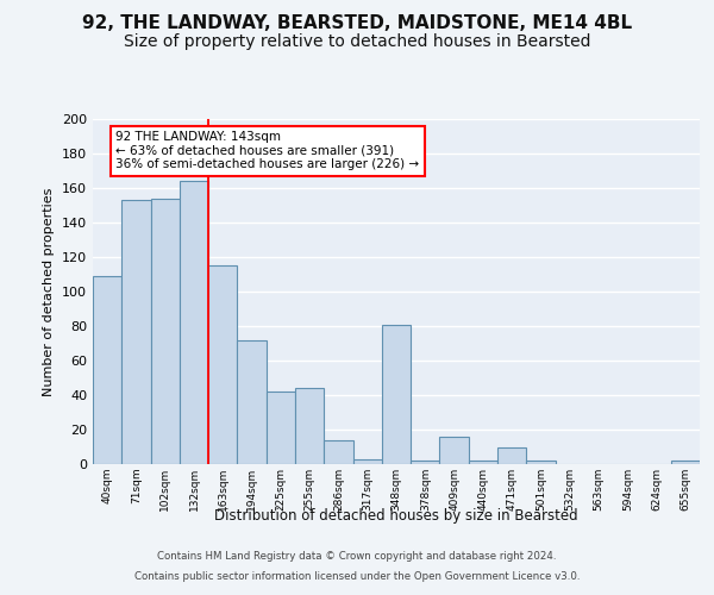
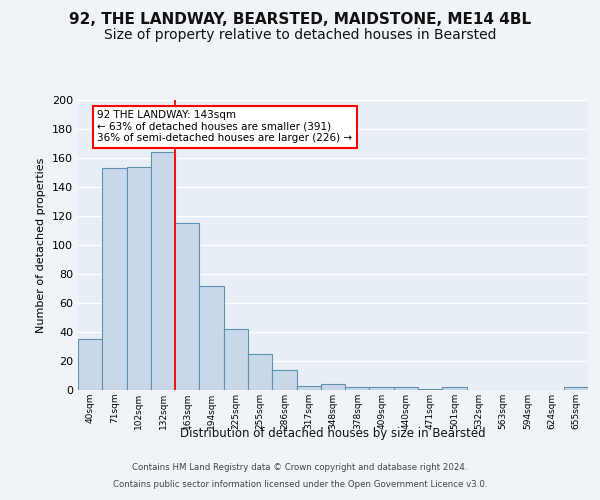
40sqm: 109 -> 35
255sqm: 44 -> 25
348sqm: 81 -> 4
409sqm: 16 -> 2
471sqm: 10 -> 1
